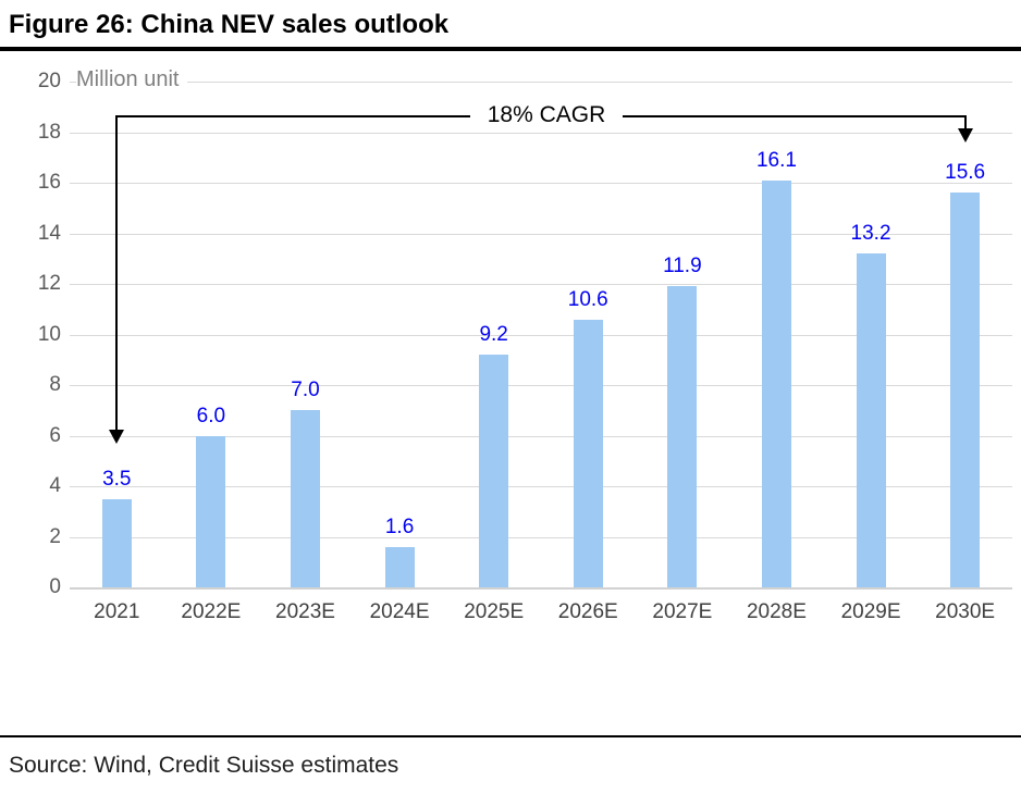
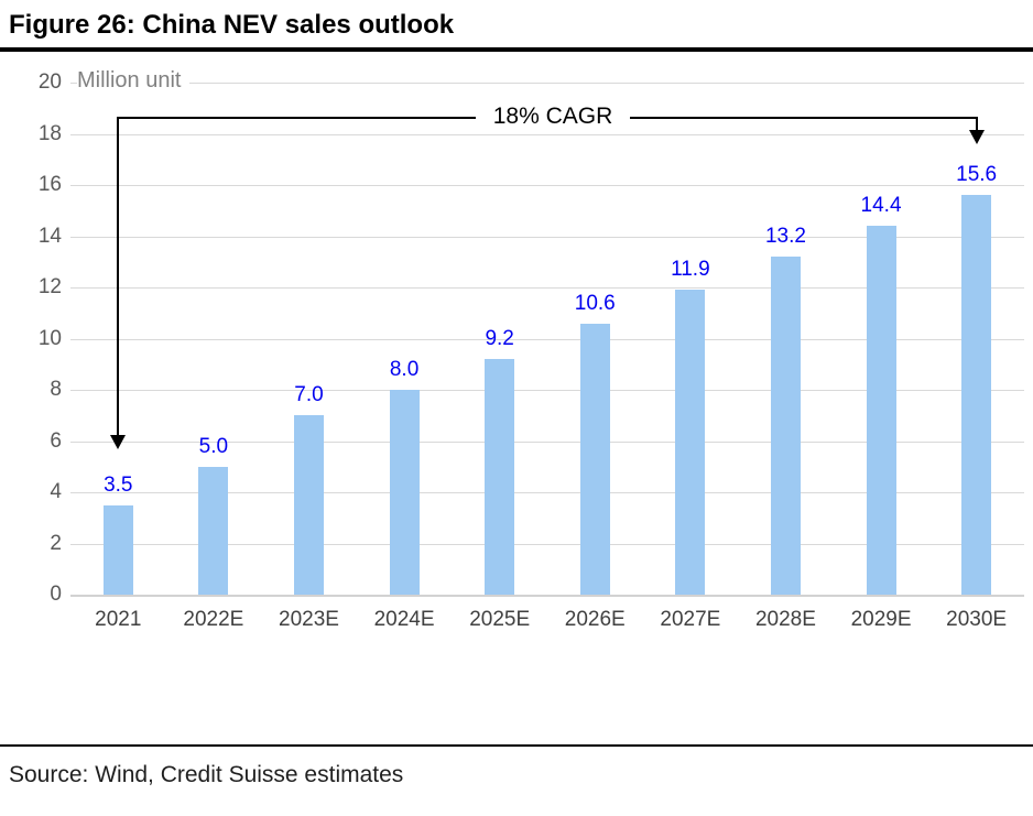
2022E: 6.0 -> 5.0
2024E: 1.6 -> 8.0
2028E: 16.1 -> 13.2
2029E: 13.2 -> 14.4
